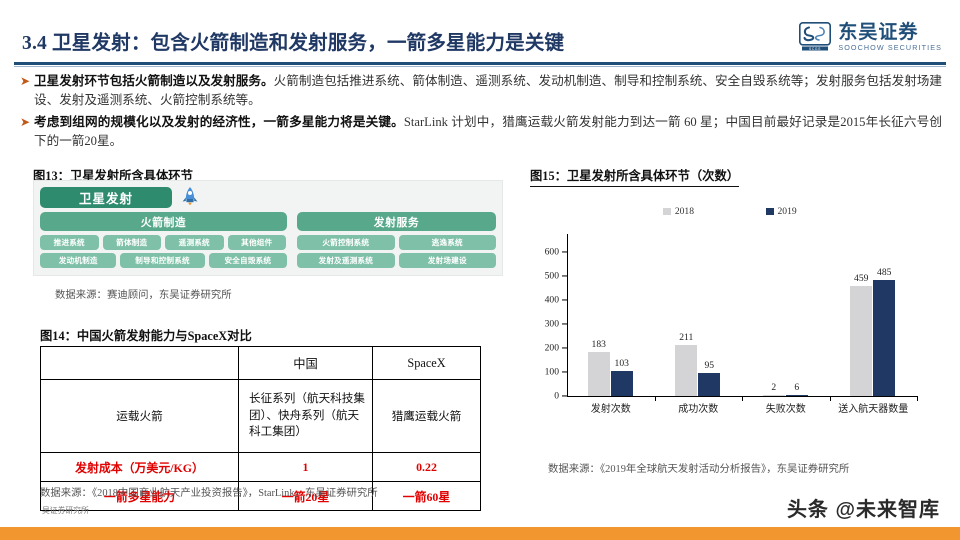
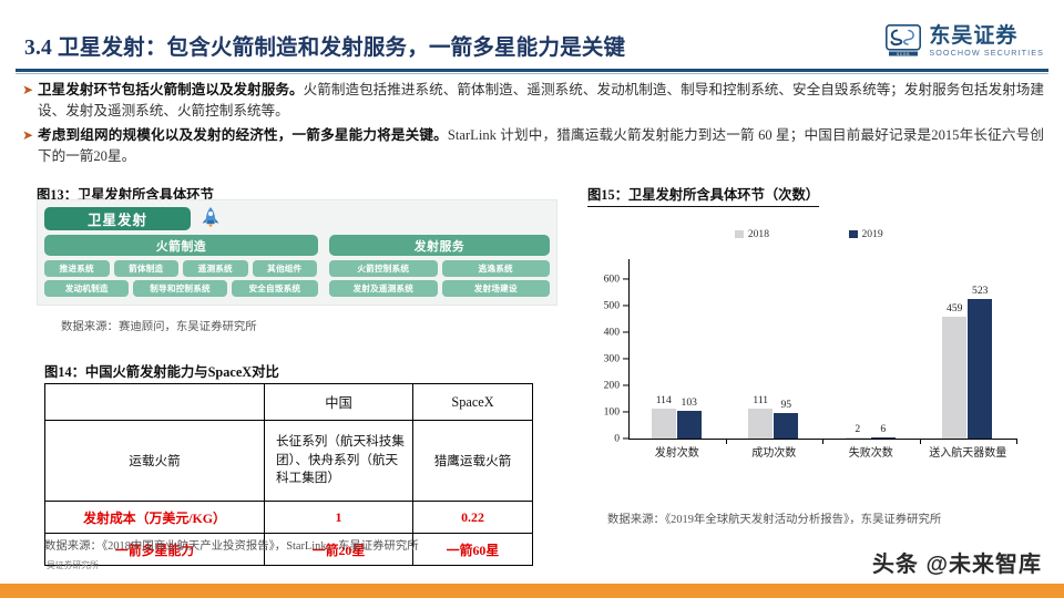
2018/发射次数: 183 -> 114
2018/成功次数: 211 -> 111
2019/送入航天器数量: 485 -> 523
